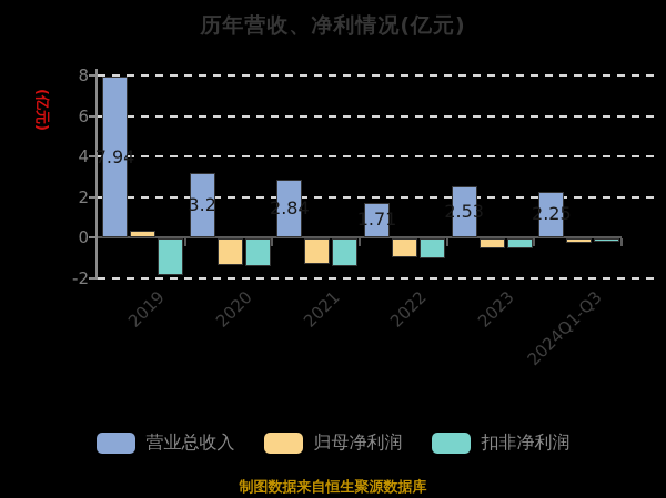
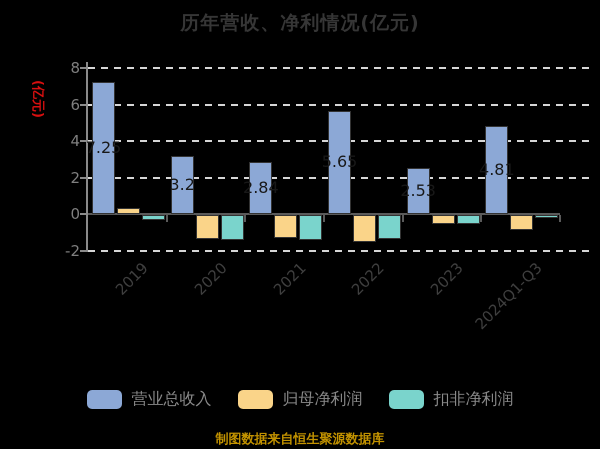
营业总收入/2019: 7.94 -> 7.25
扣非净利润/2019: -1.8 -> -0.3
营业总收入/2022: 1.71 -> 5.65
归母净利润/2022: -0.9 -> -1.5
扣非净利润/2022: -1.0 -> -1.3
营业总收入/2024Q1-Q3: 2.25 -> 4.81
归母净利润/2024Q1-Q3: -0.2 -> -0.8
